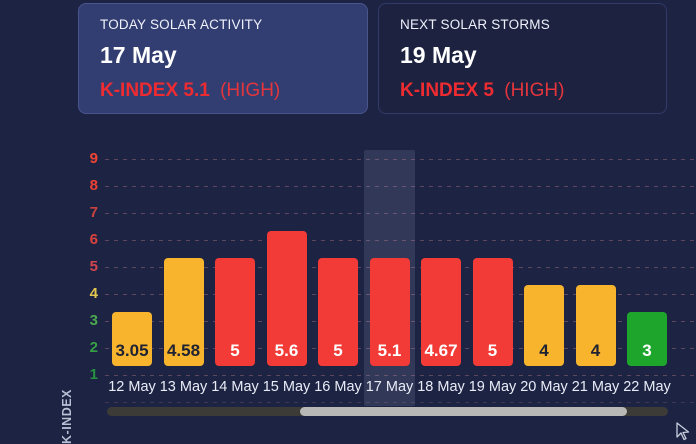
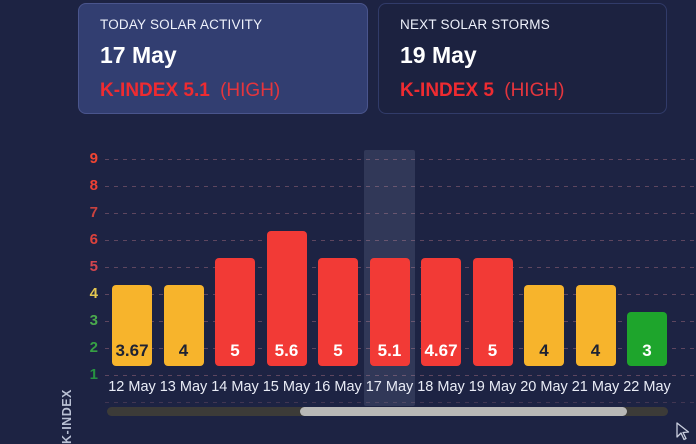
12 May: 3.05 -> 3.67
13 May: 4.58 -> 4
